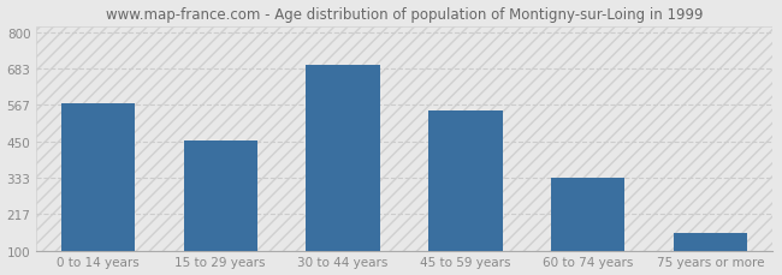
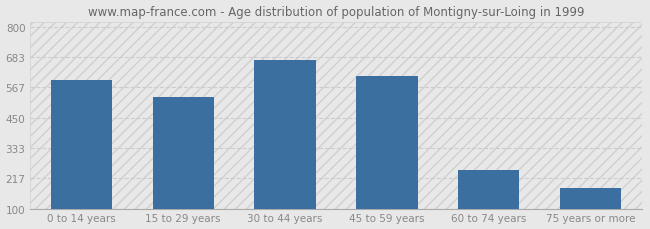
0 to 14 years: 573 -> 595
15 to 29 years: 453 -> 530
30 to 44 years: 693 -> 670
45 to 59 years: 549 -> 610
60 to 74 years: 335 -> 250
75 years or more: 155 -> 180
